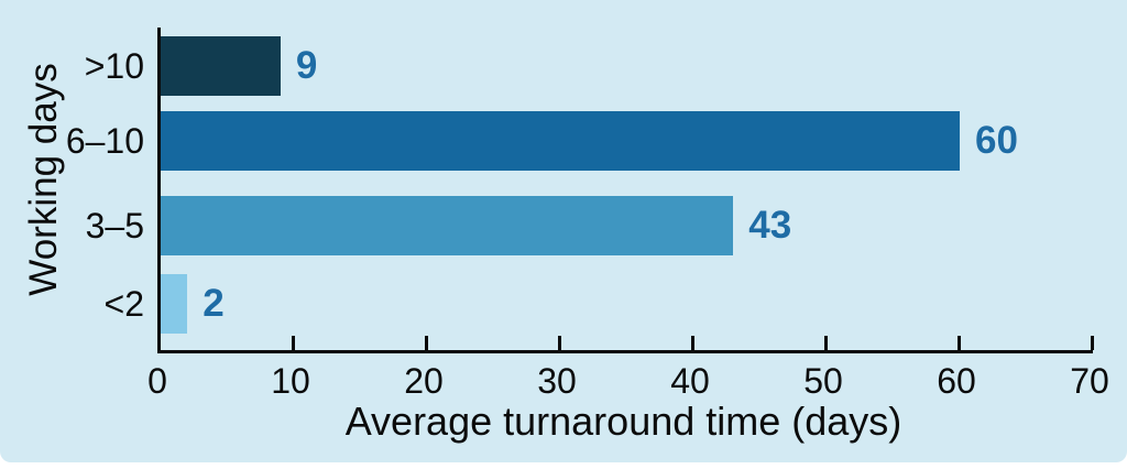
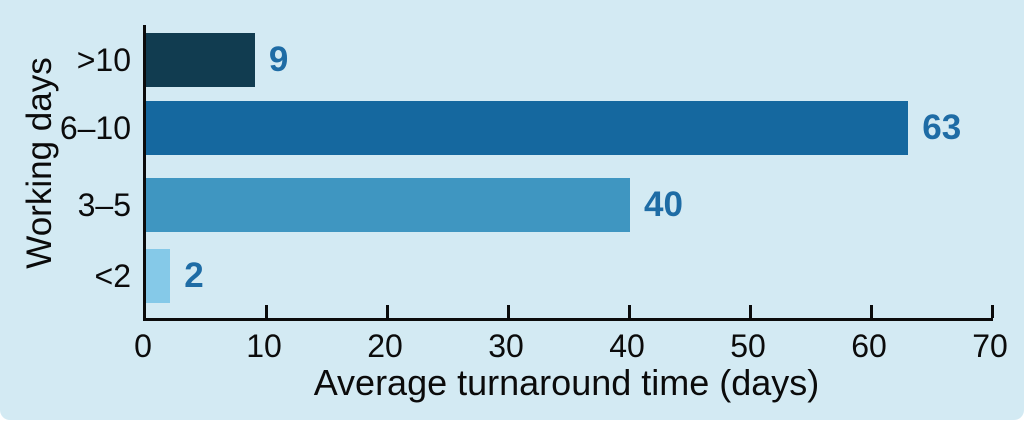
6–10: 60 -> 63
3–5: 43 -> 40
